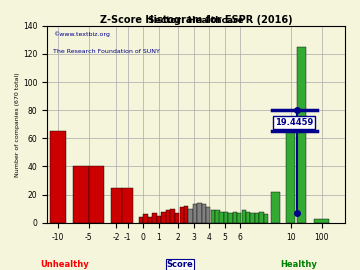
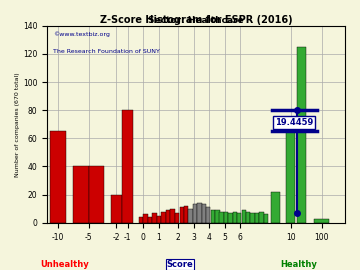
-2: 25 -> 20
-1: 25 -> 80
